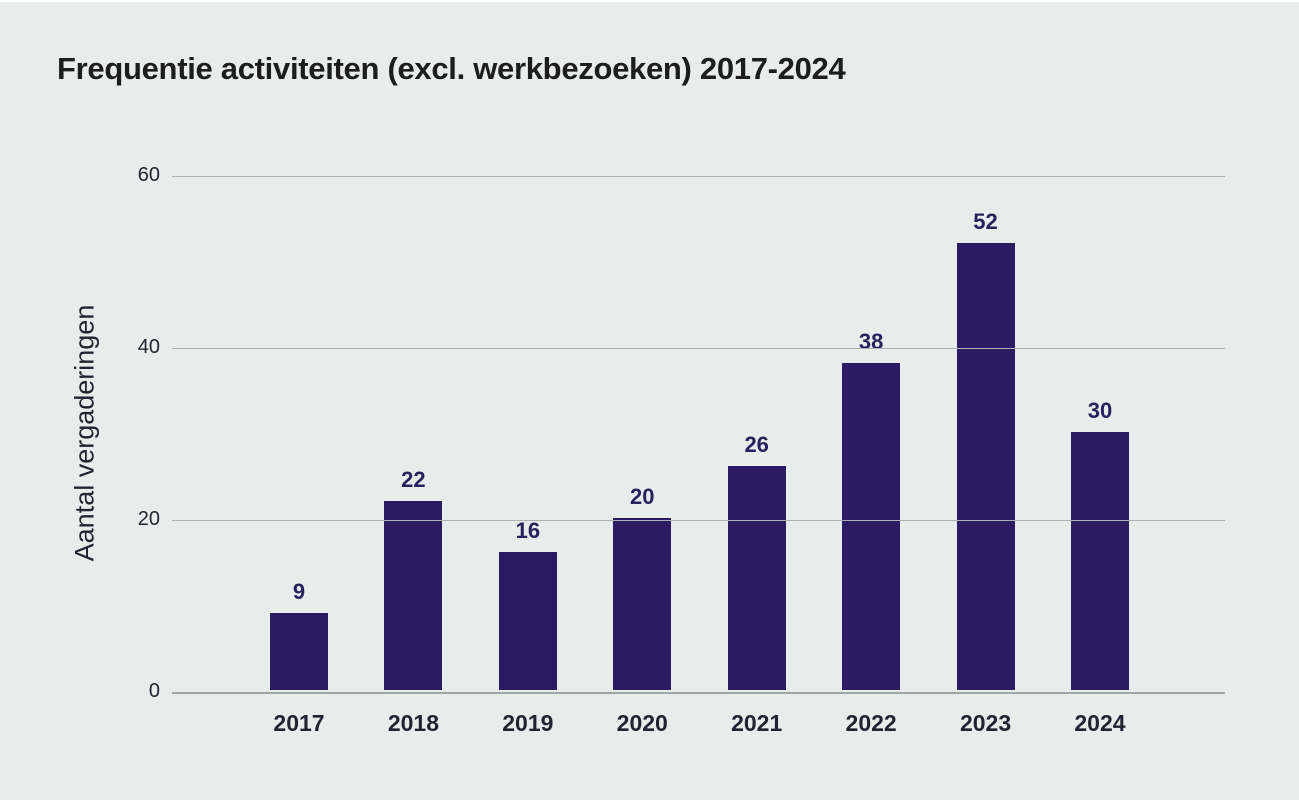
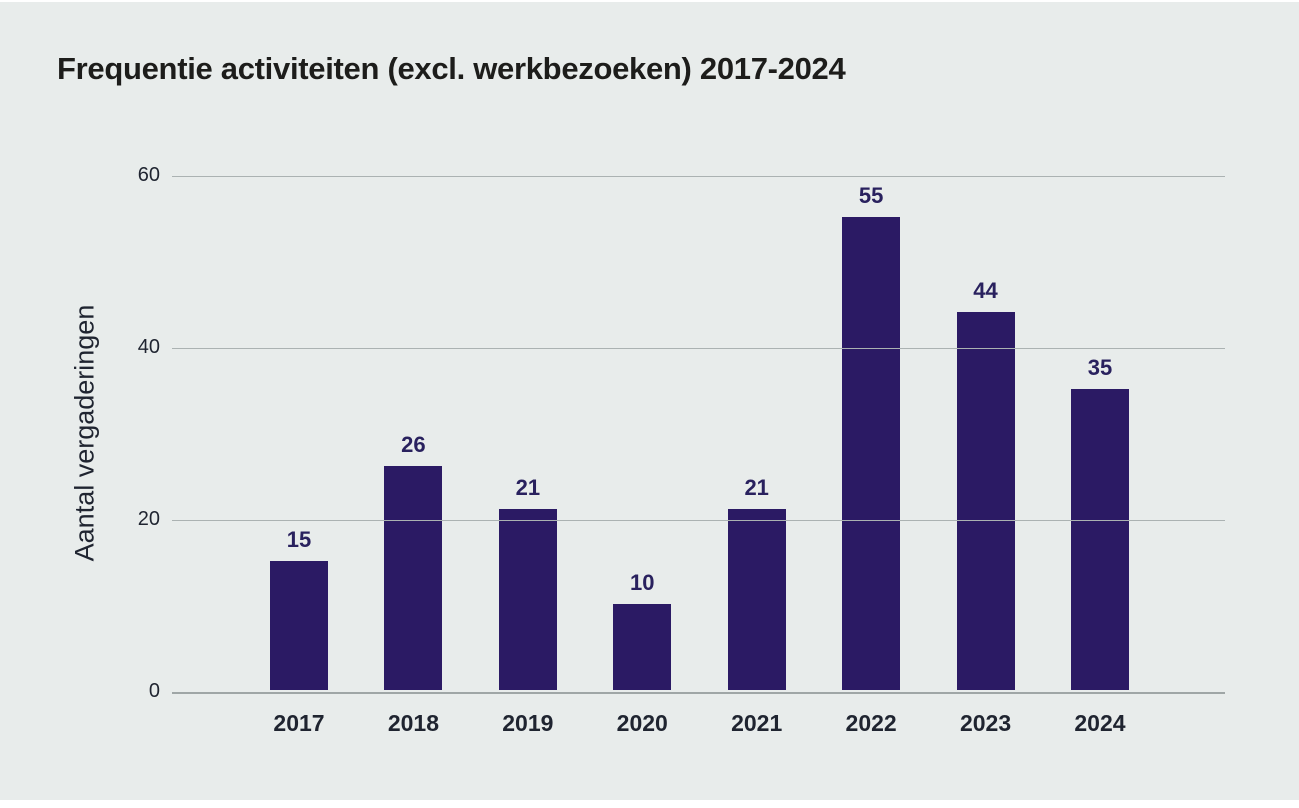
2017: 9 -> 15
2018: 22 -> 26
2019: 16 -> 21
2020: 20 -> 10
2021: 26 -> 21
2022: 38 -> 55
2023: 52 -> 44
2024: 30 -> 35
